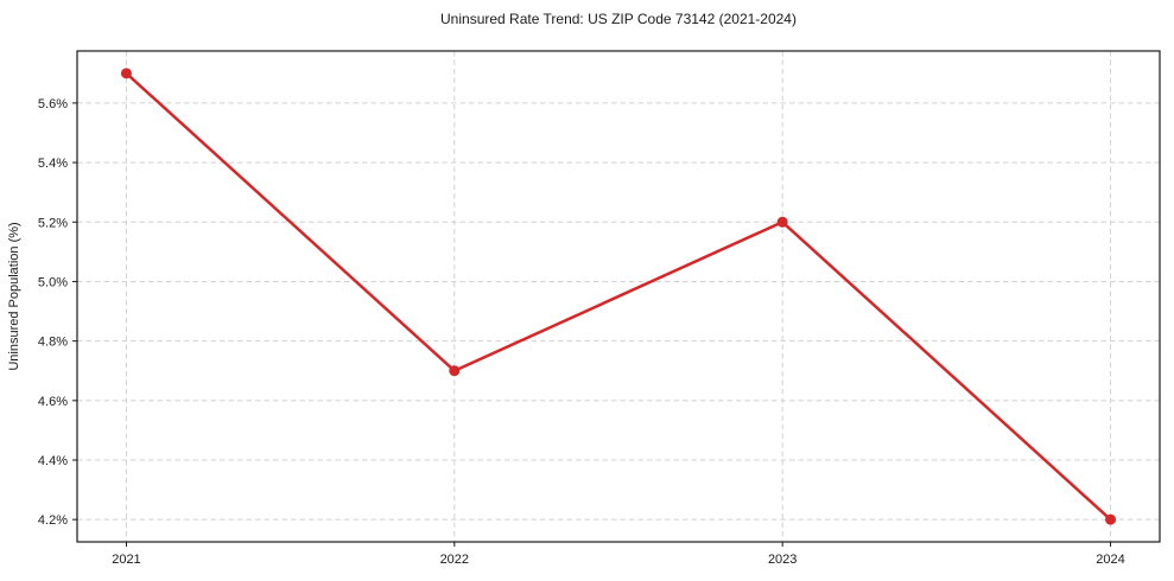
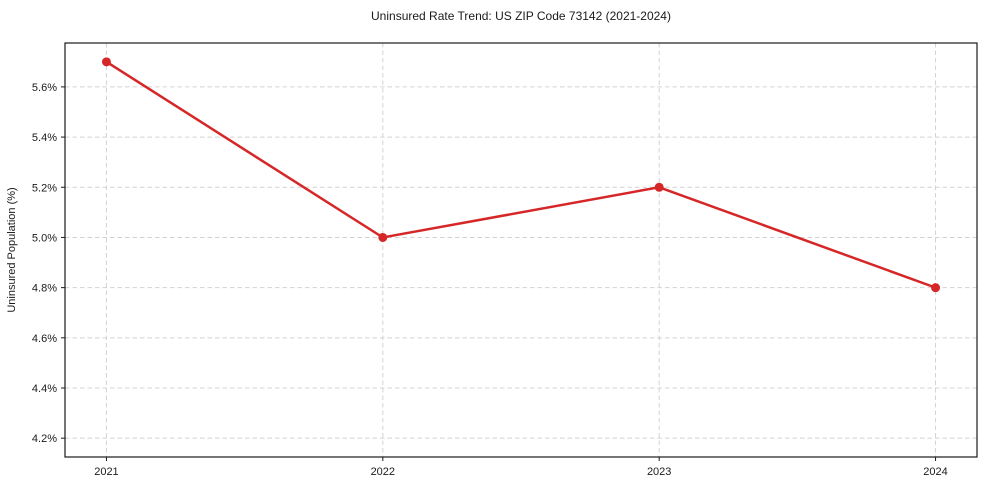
2022: 4.7% -> 5.0%
2024: 4.2% -> 4.8%
